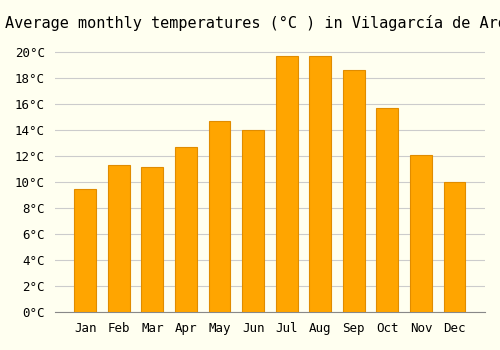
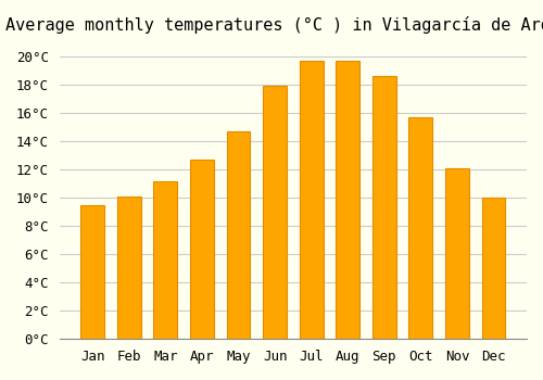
Feb: 11.3°C -> 10.1°C
Jun: 14.0°C -> 17.9°C
